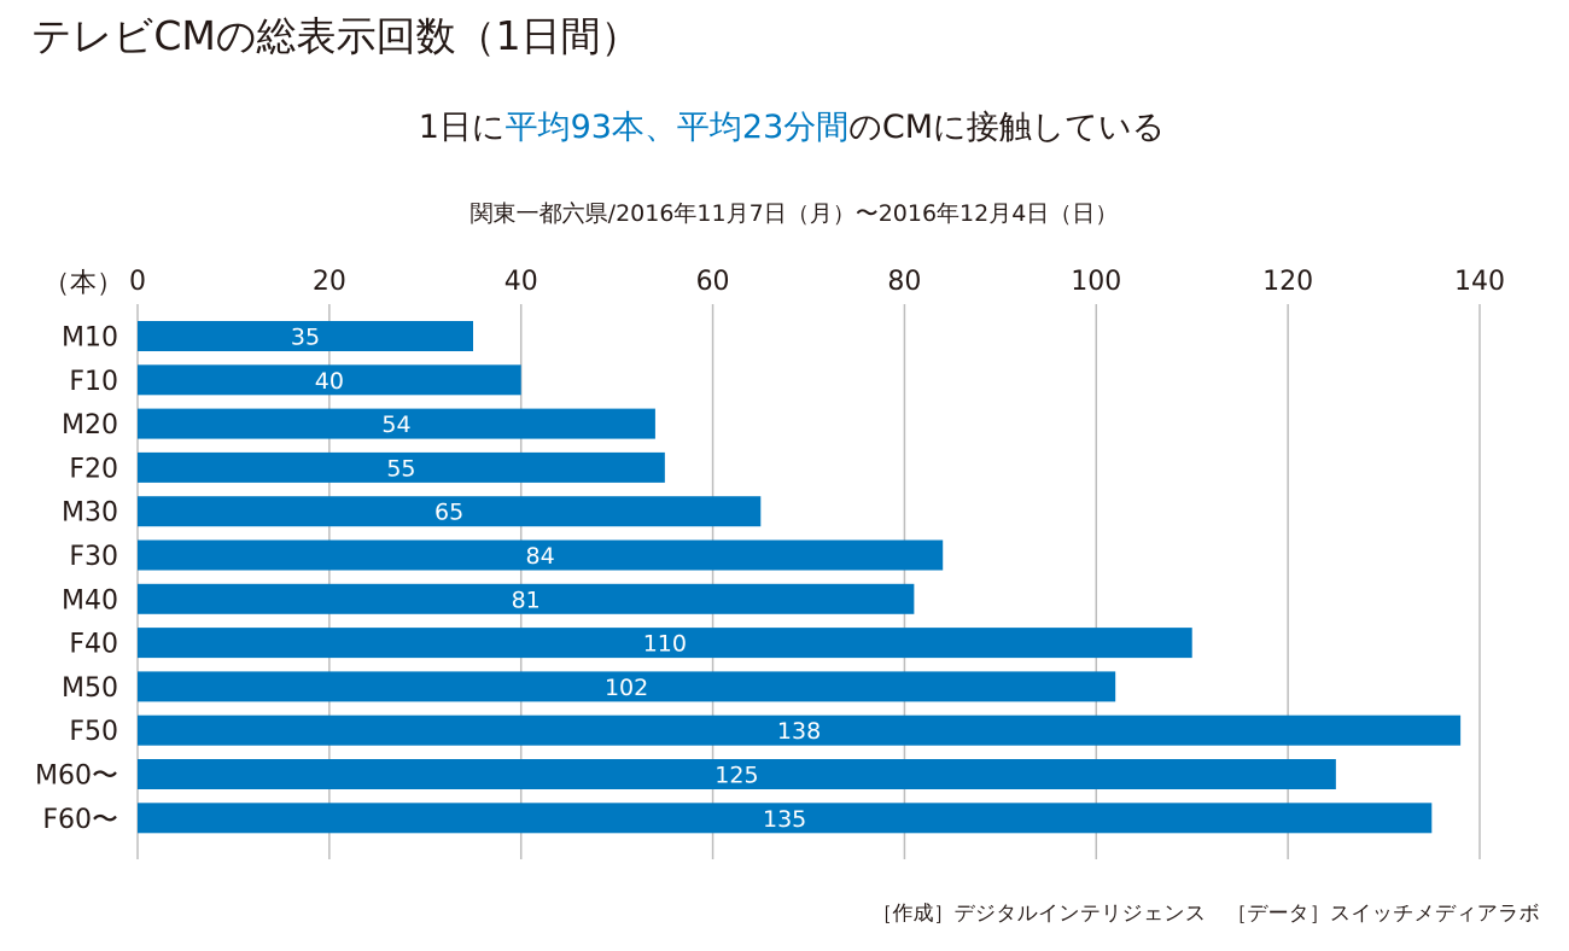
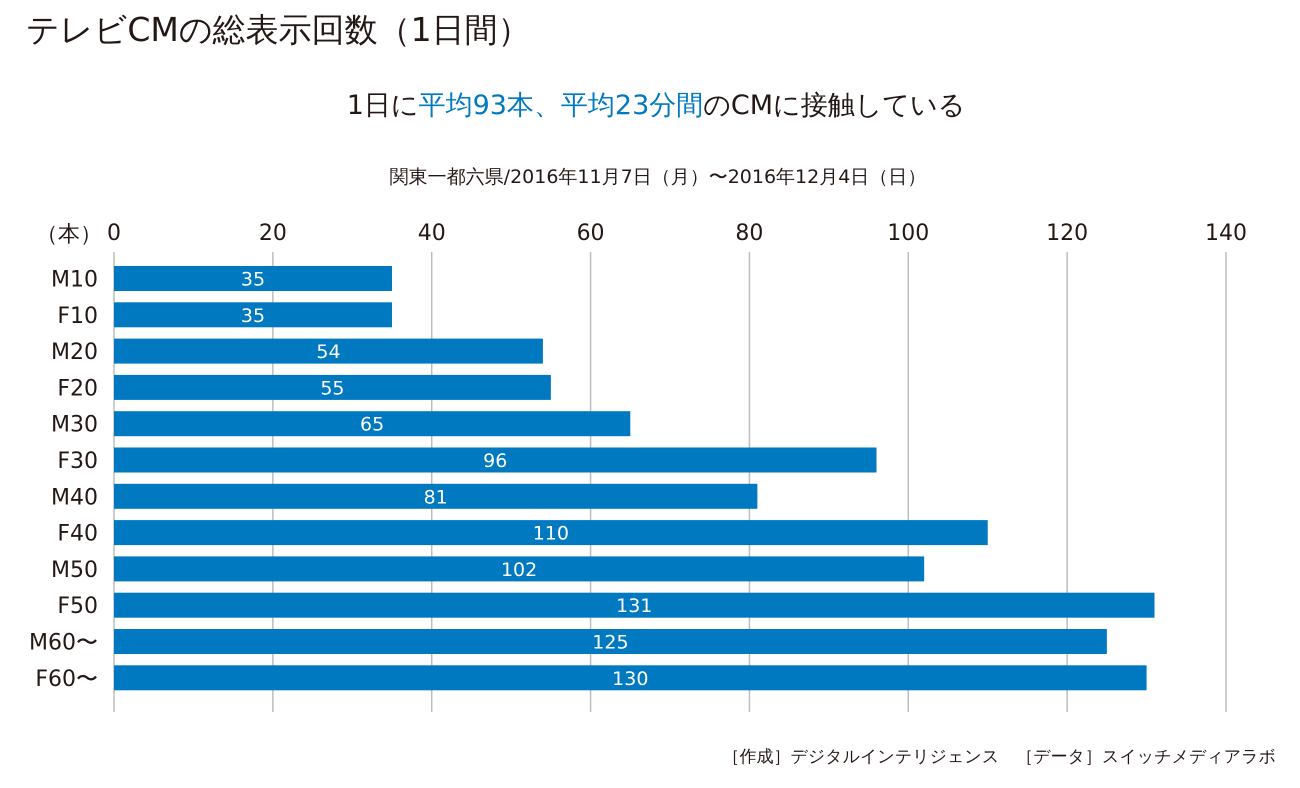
F10: 40 -> 35
F30: 84 -> 96
F50: 138 -> 131
F60〜: 135 -> 130
